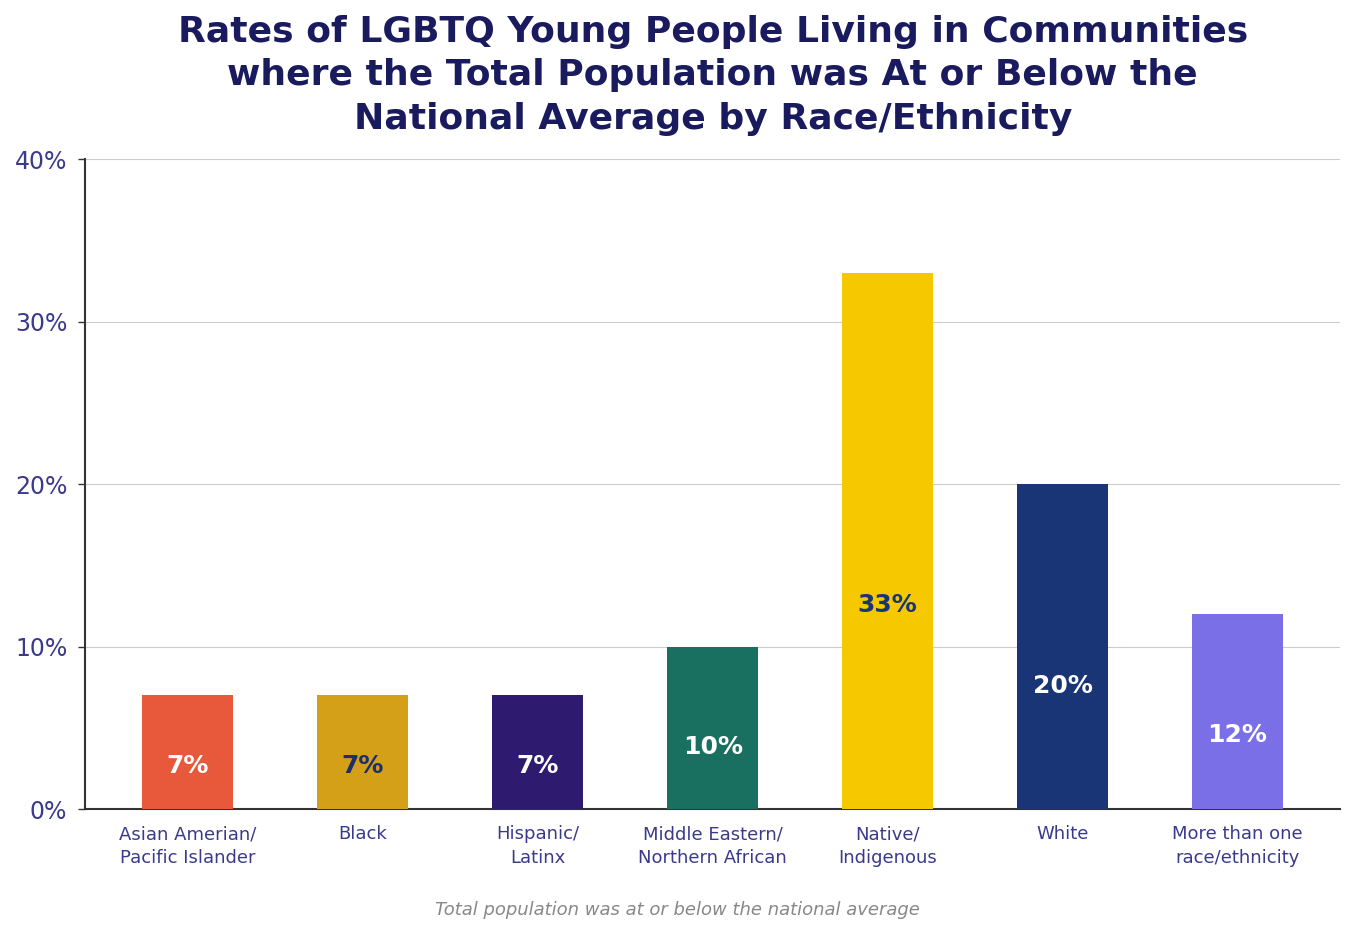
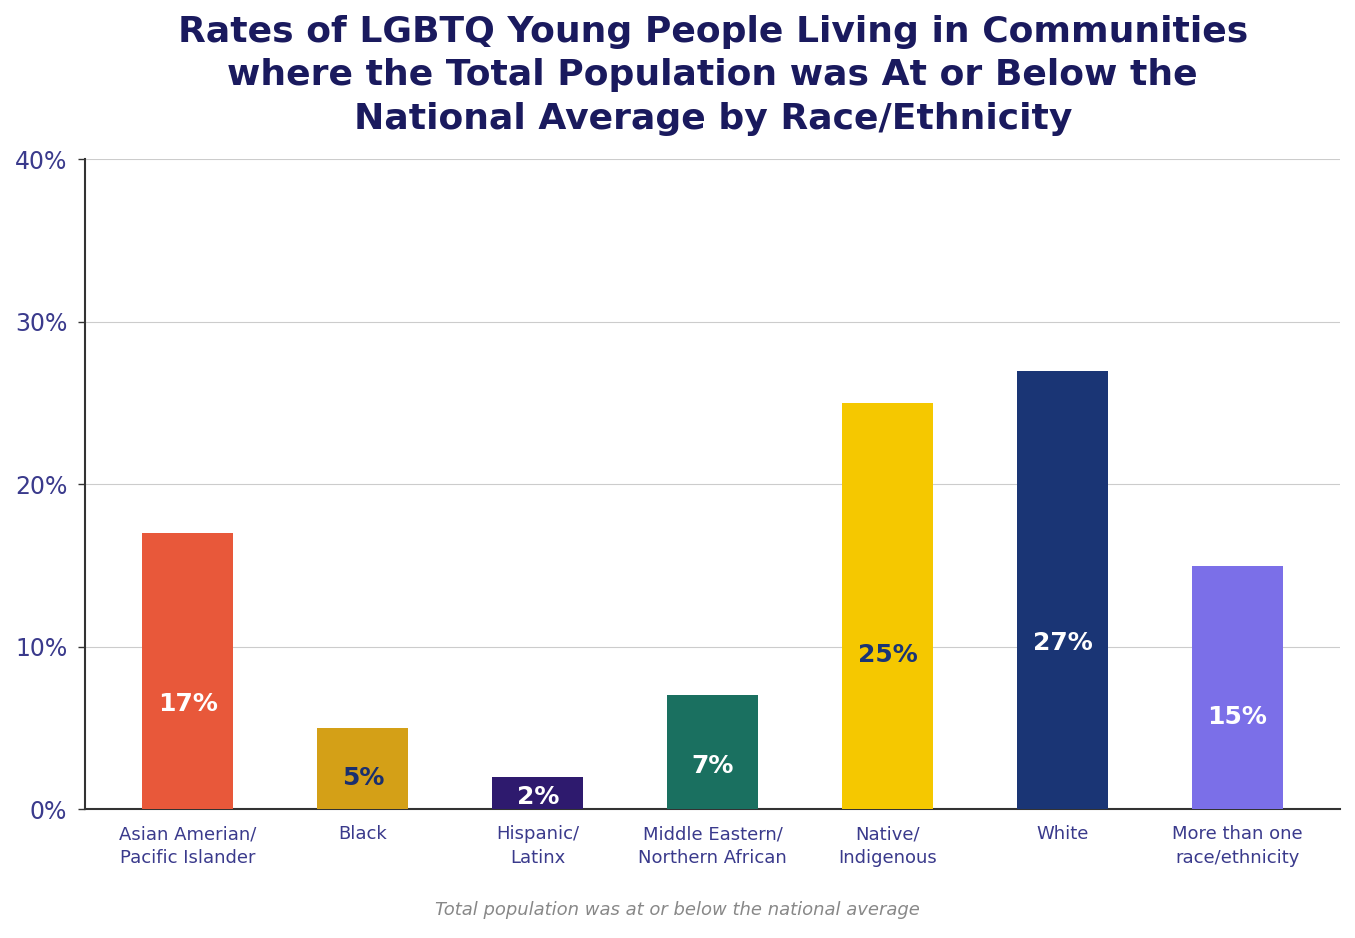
Asian Amerian/ Pacific Islander: 7% -> 17%
Black: 7% -> 5%
Hispanic/ Latinx: 7% -> 2%
Middle Eastern/ Northern African: 10% -> 7%
Native/ Indigenous: 33% -> 25%
White: 20% -> 27%
More than one race/ethnicity: 12% -> 15%
